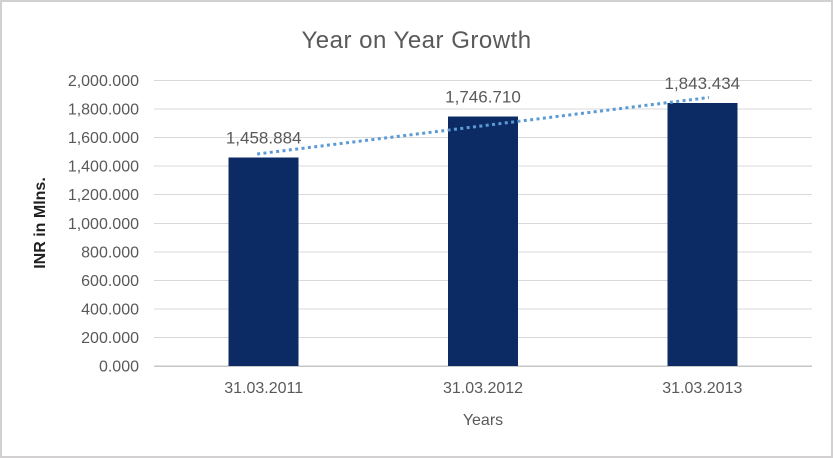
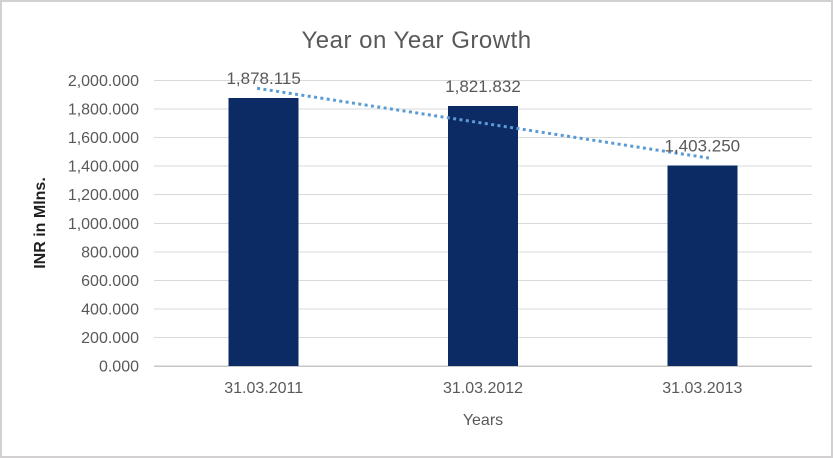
31.03.2011: 1,458.884 -> 1,878.115
31.03.2012: 1,746.710 -> 1,821.832
31.03.2013: 1,843.434 -> 1,403.250
